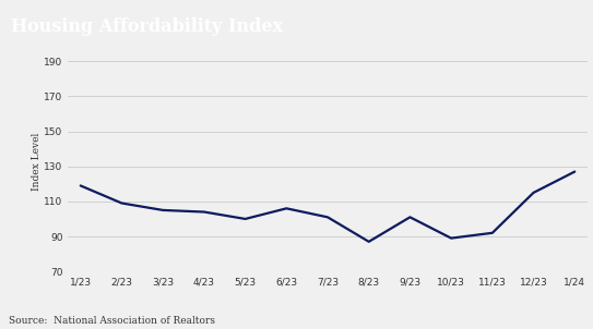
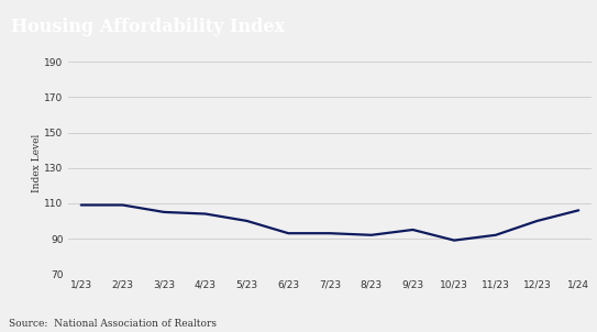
1/23: 119 -> 109
6/23: 106 -> 93
7/23: 101 -> 93
8/23: 87 -> 92
9/23: 101 -> 95
12/23: 115 -> 100
1/24: 127 -> 106
